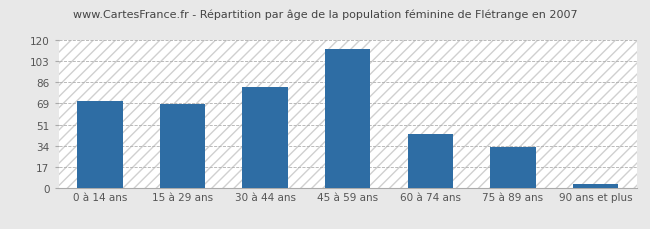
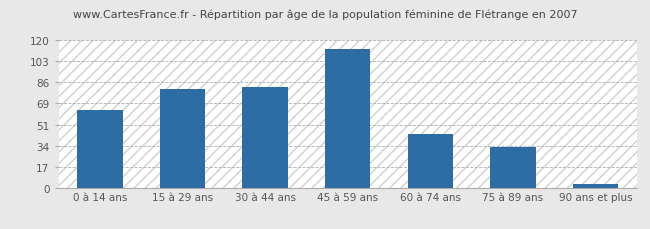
0 à 14 ans: 71 -> 63
15 à 29 ans: 68 -> 80
